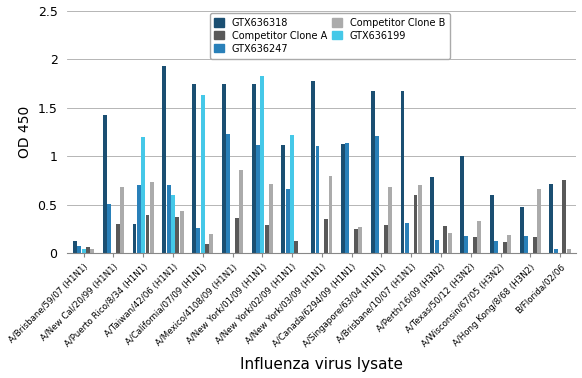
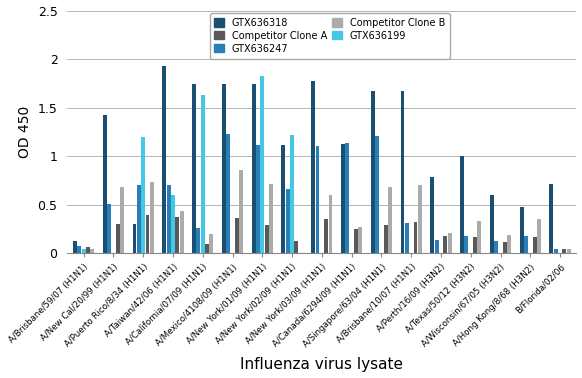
Competitor Clone B/A/New York/03/09 (H1N1): 0.80 -> 0.60
Competitor Clone A/A/Brisbane/10/07 (H1N1): 0.60 -> 0.32
Competitor Clone A/A/Perth/16/09 (H3N2): 0.28 -> 0.18
Competitor Clone B/A/Hong Kong/8/68 (H3N2): 0.66 -> 0.35
Competitor Clone A/B/Florida/02/06: 0.76 -> 0.05
